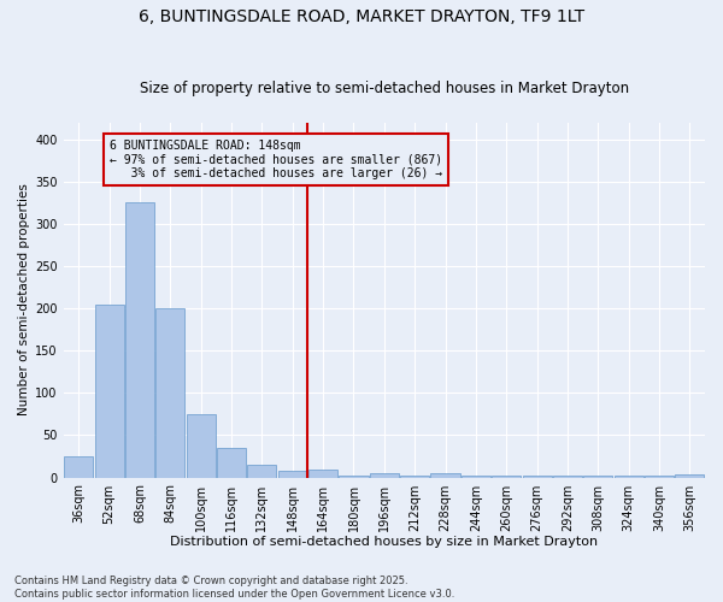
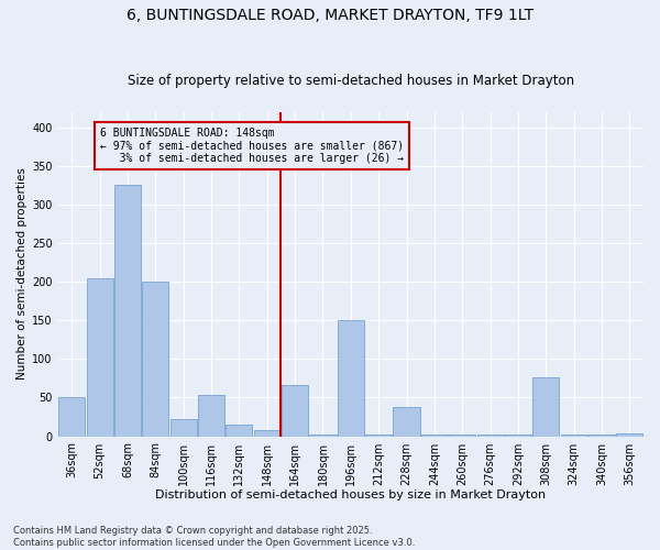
36sqm: 25 -> 50
100sqm: 75 -> 22
116sqm: 35 -> 54
164sqm: 10 -> 66
196sqm: 5 -> 150
228sqm: 5 -> 38
308sqm: 2 -> 76
